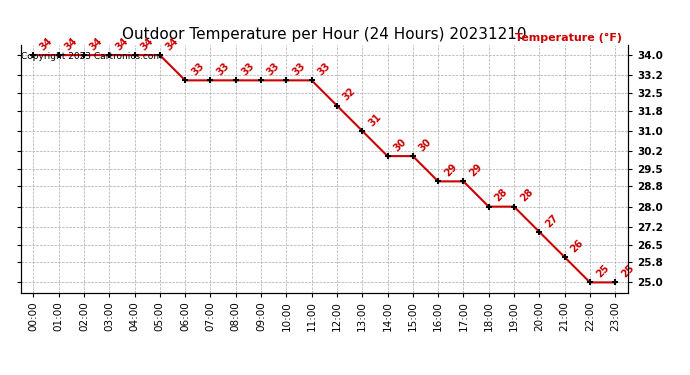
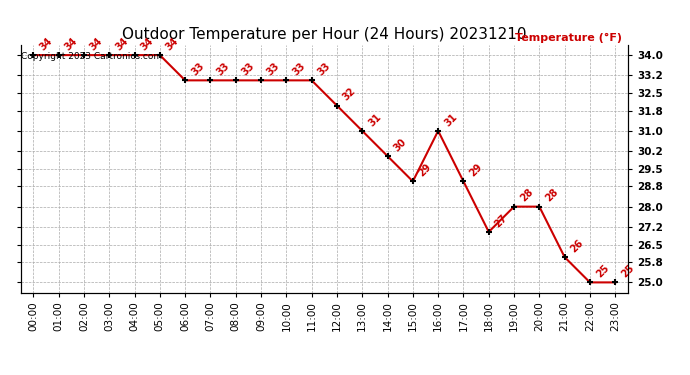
15:00: 30 -> 29
16:00: 29 -> 31
18:00: 28 -> 27
20:00: 27 -> 28
